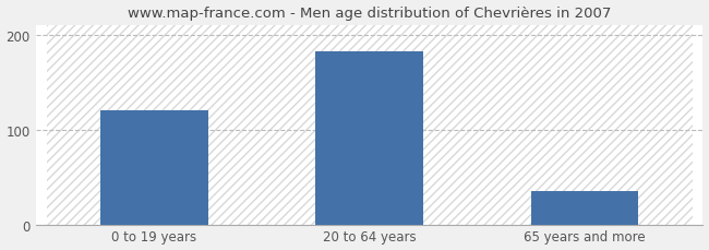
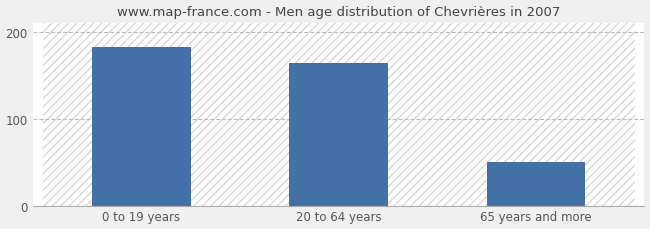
0 to 19 years: 120 -> 182
20 to 64 years: 182 -> 164
65 years and more: 35 -> 50
